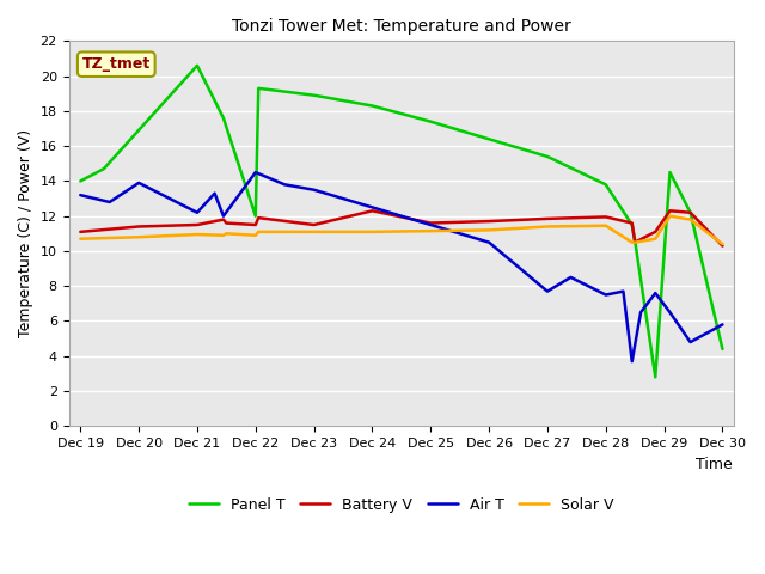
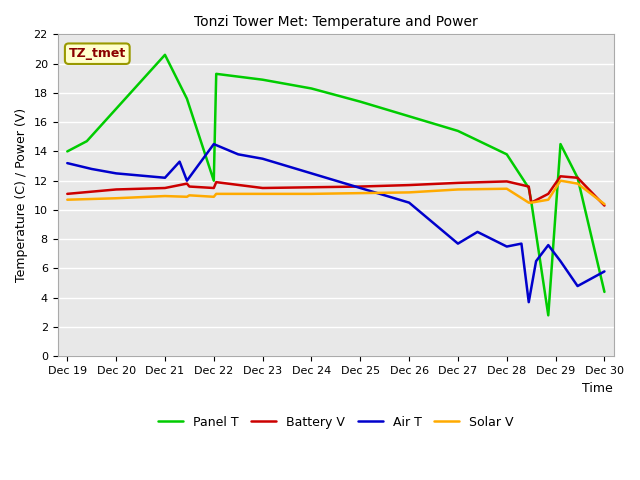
Air T/Dec 20: 13.9 -> 12.5
Battery V/Dec 24: 12.3 -> 11.6
